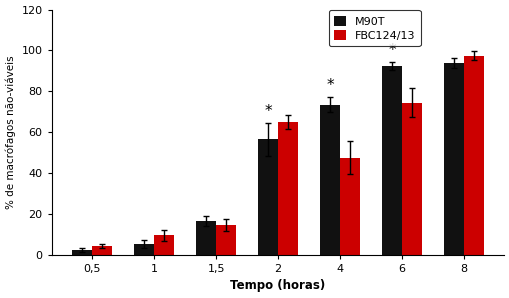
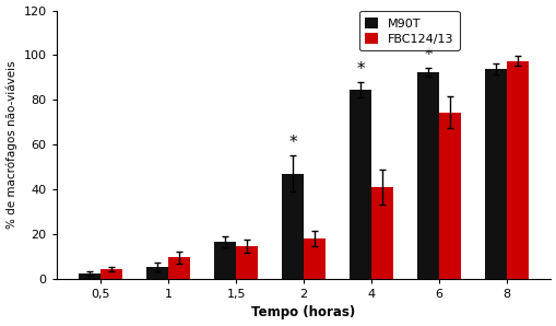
M90T/2: 56.5 -> 47.0
FBC124/13/2: 65.0 -> 18.0
M90T/4: 73.5 -> 84.5
FBC124/13/4: 47.5 -> 41.0
